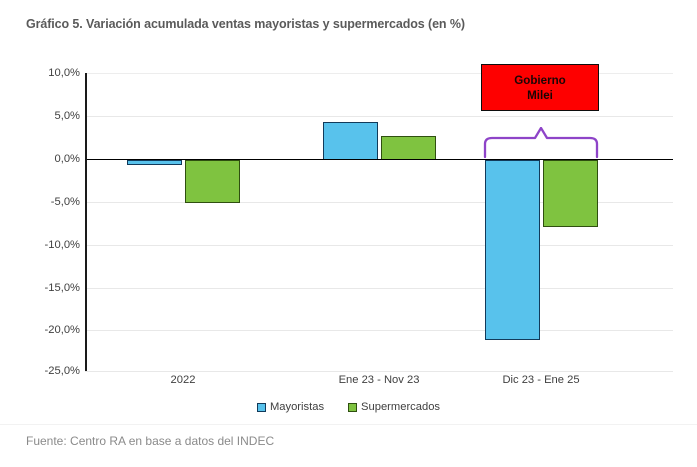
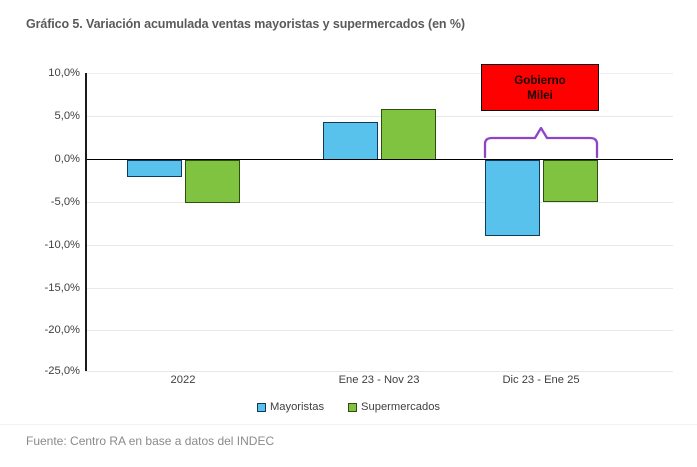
Mayoristas/2022: -1% -> -2%
Supermercados/Ene 23 - Nov 23: 3% -> 6%
Mayoristas/Dic 23 - Ene 25: -21% -> -9%
Supermercados/Dic 23 - Ene 25: -8% -> -5%
